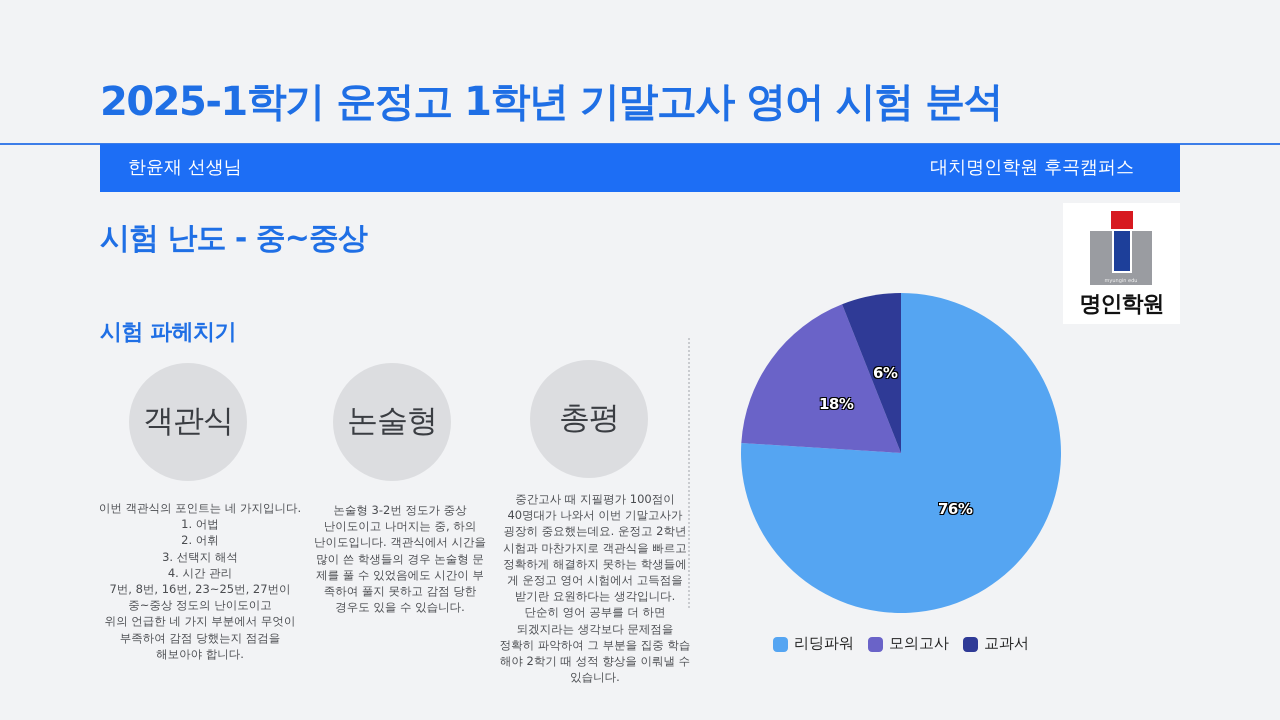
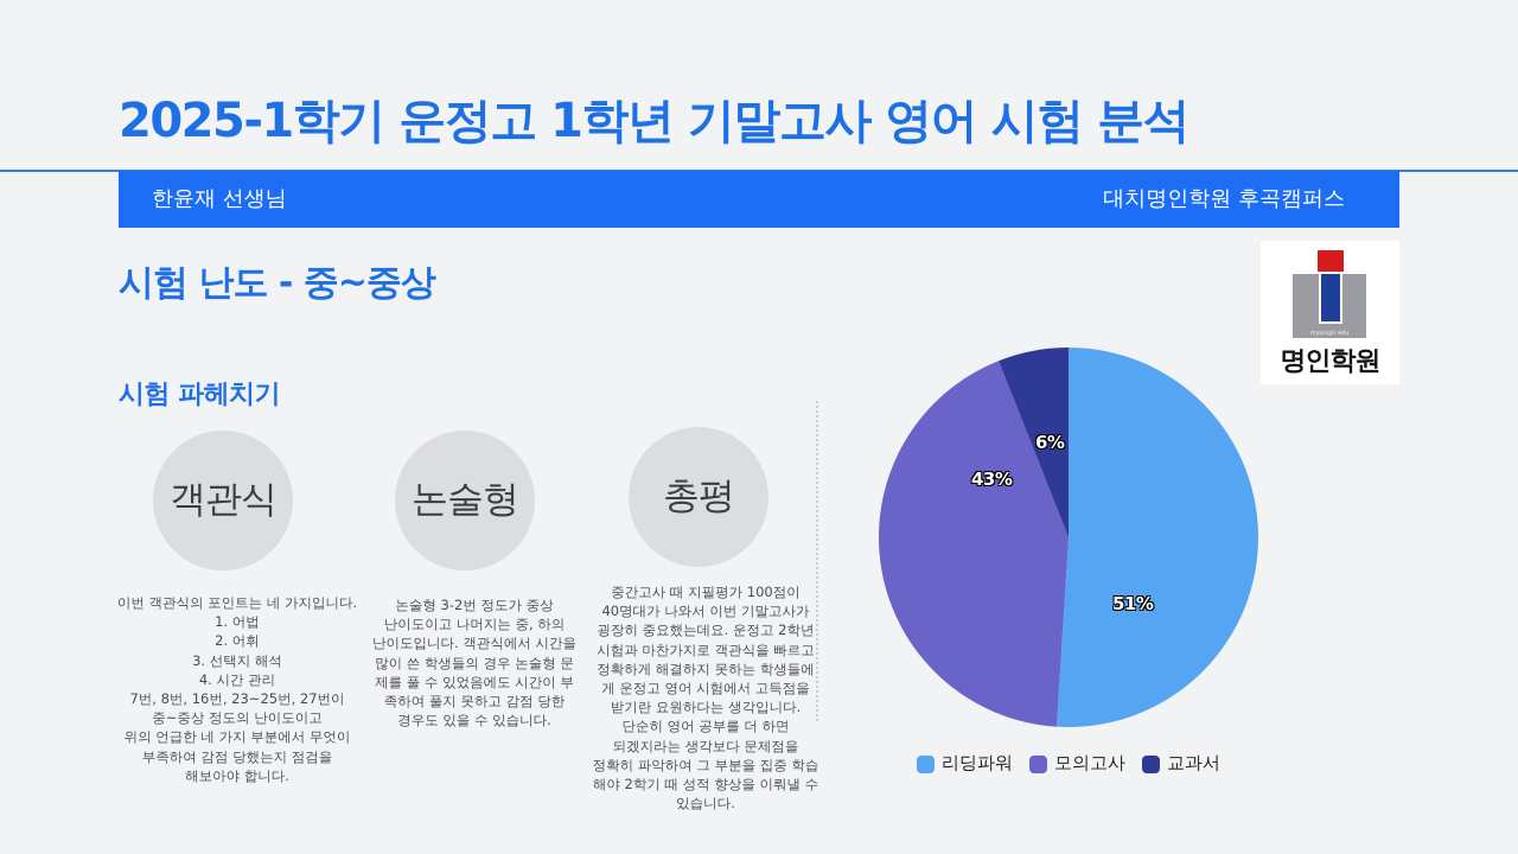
리딩파워: 76% -> 51%
모의고사: 18% -> 43%
